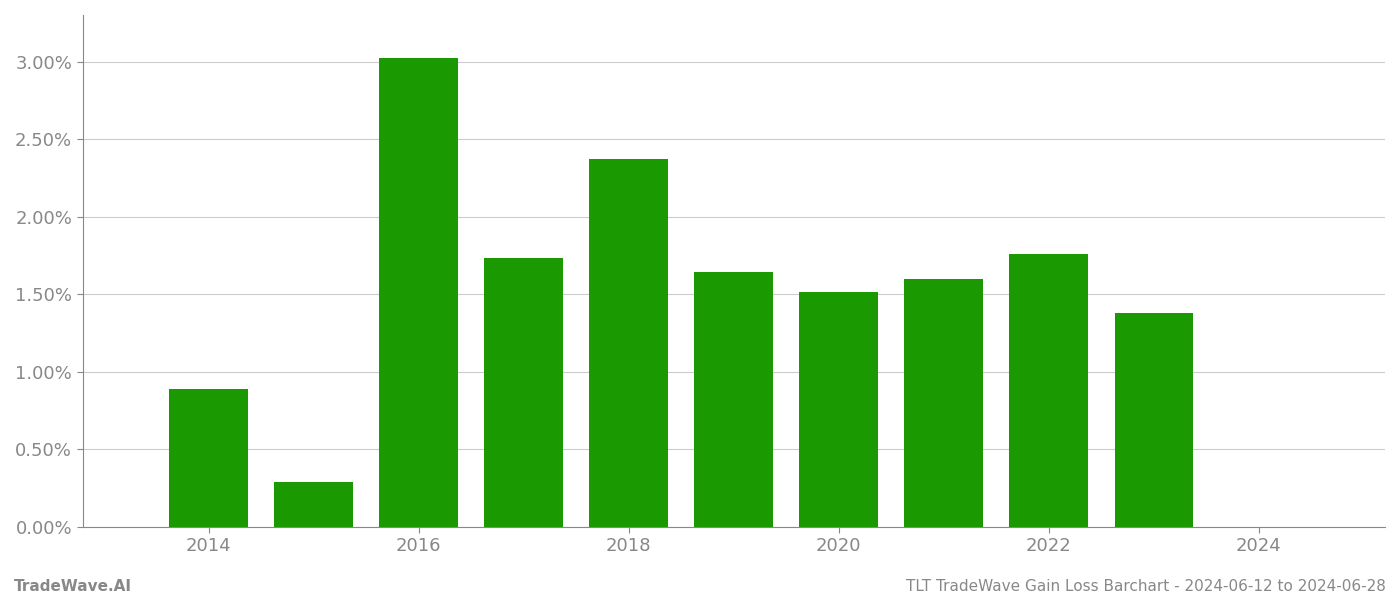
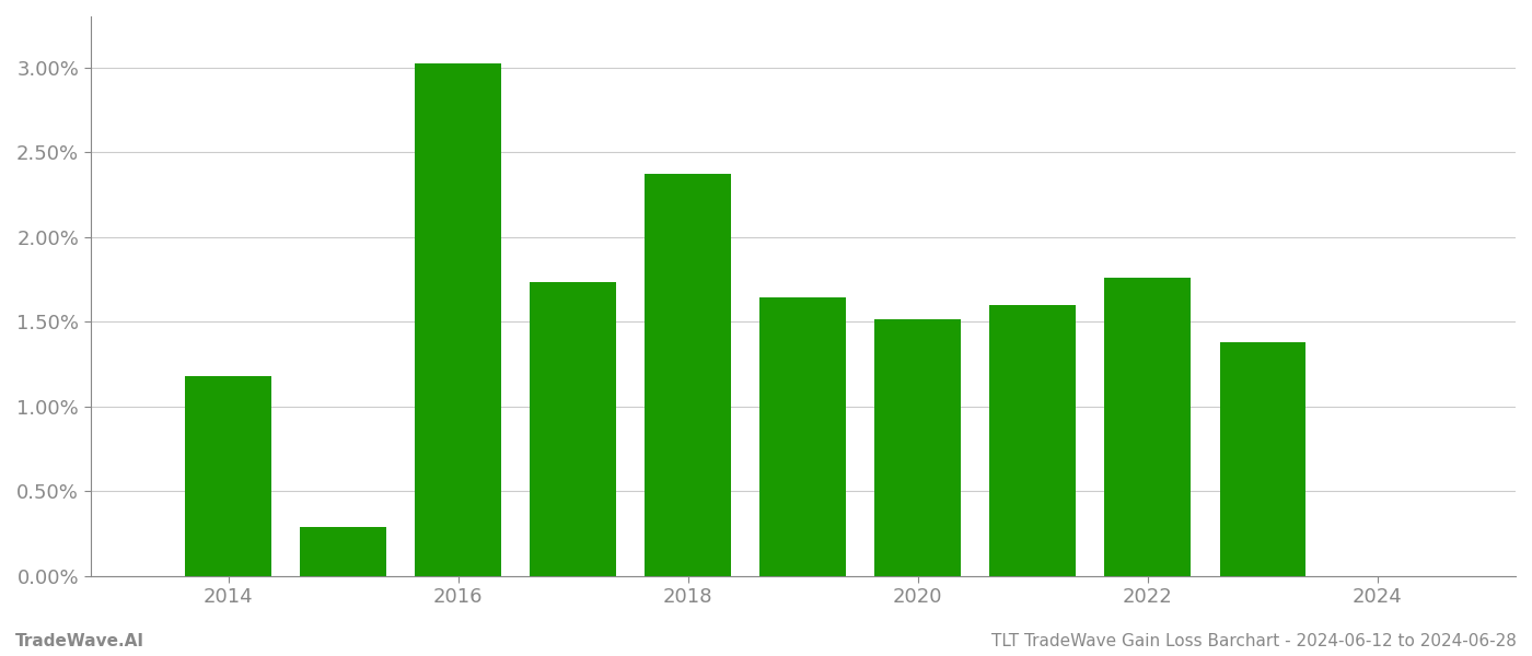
2014: 0.89% -> 1.18%
